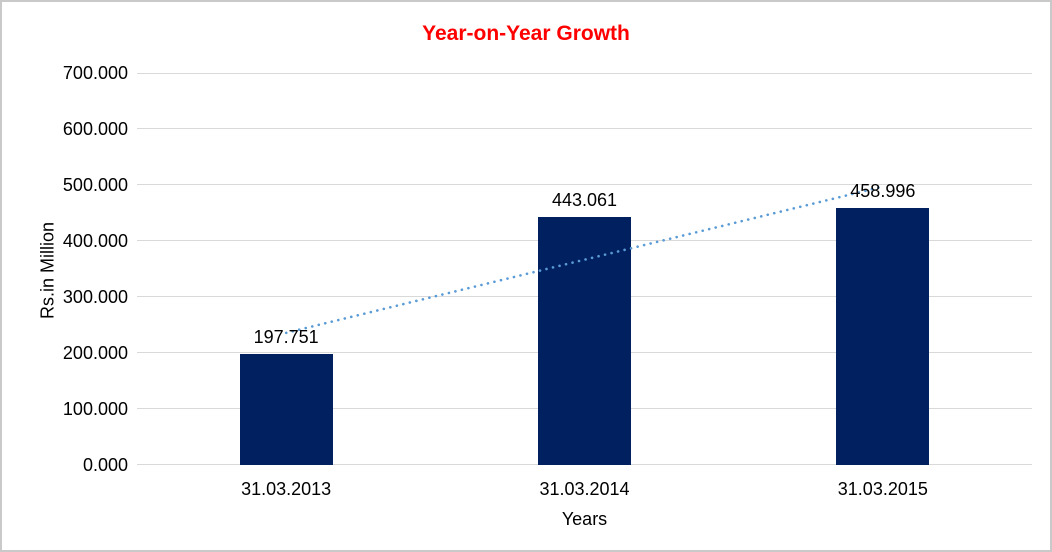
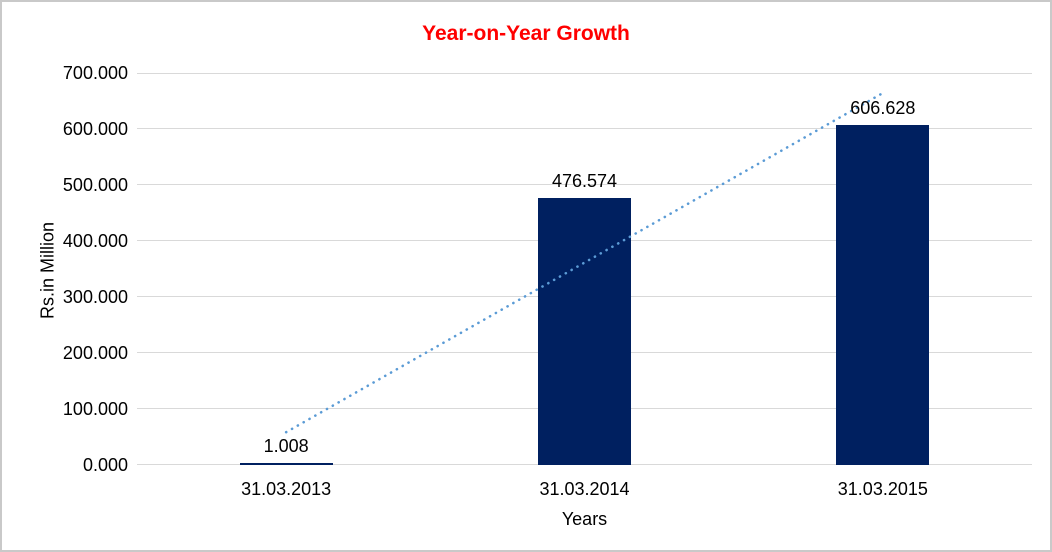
31.03.2013: 197.751 -> 1.008
31.03.2014: 443.061 -> 476.574
31.03.2015: 458.996 -> 606.628
